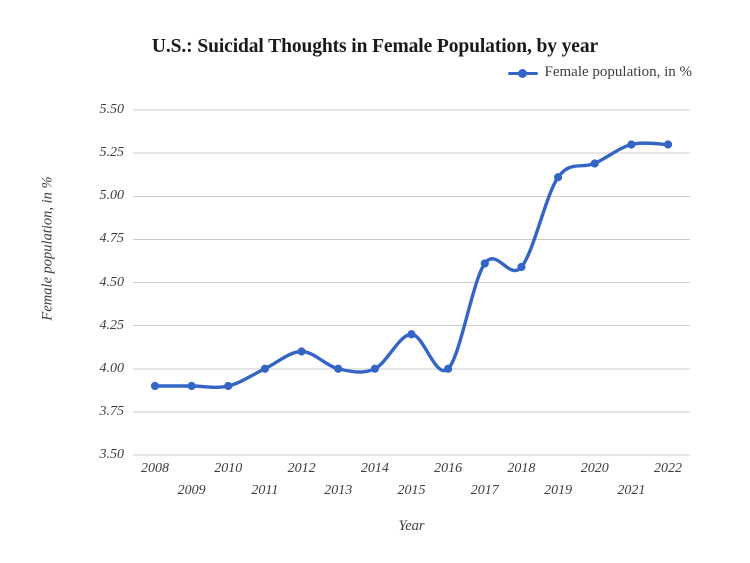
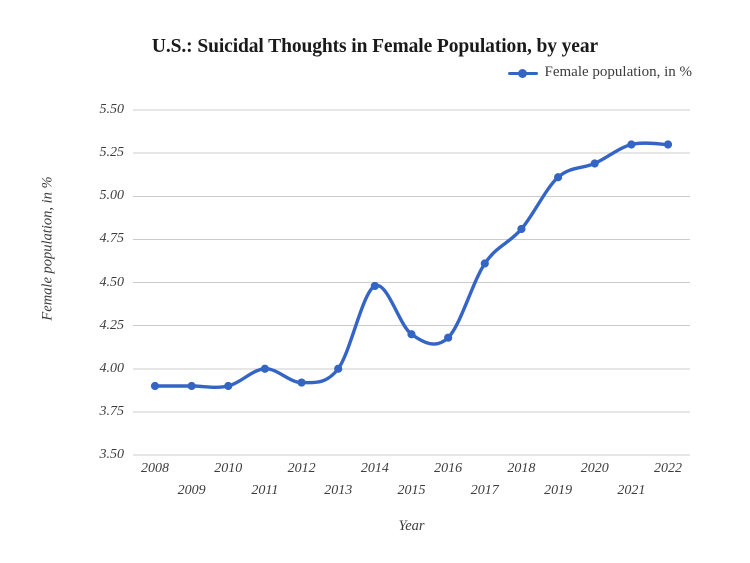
2012: 4.10 -> 3.92
2014: 4.00 -> 4.48
2016: 4.00 -> 4.18
2018: 4.59 -> 4.81
